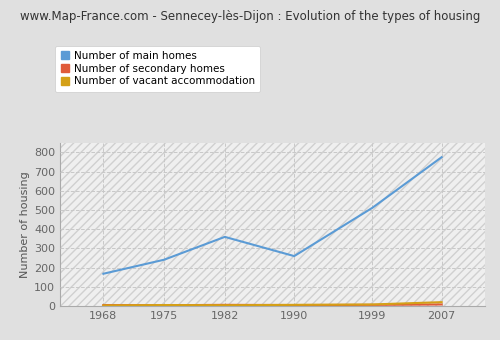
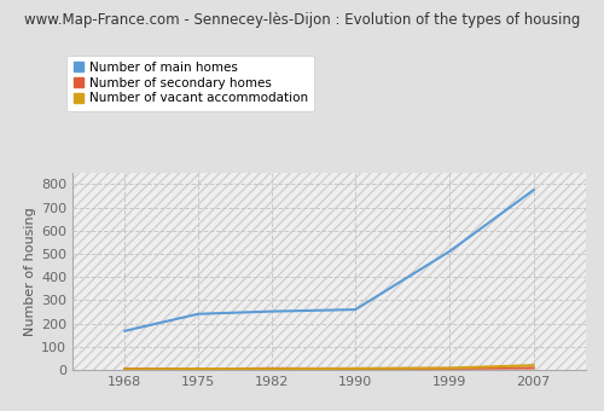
Number of main homes/1982: 360 -> 250
